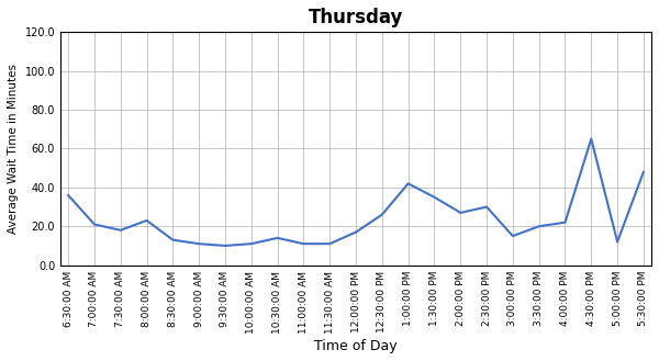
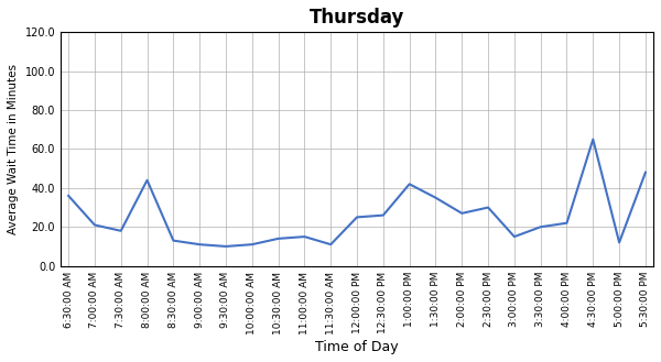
8:00:00 AM: 23 -> 44
11:00:00 AM: 11 -> 15
12:00:00 PM: 17 -> 25
